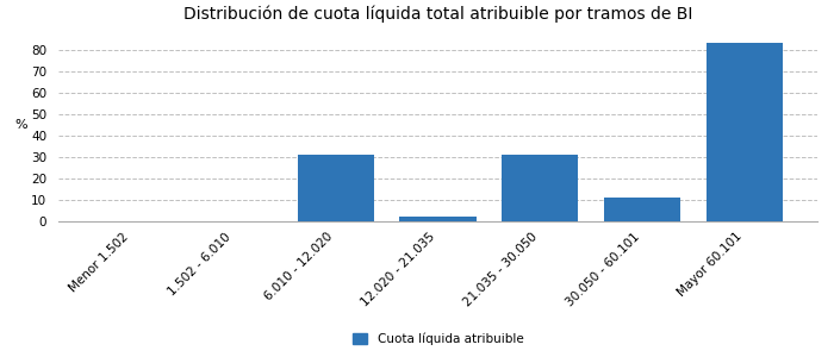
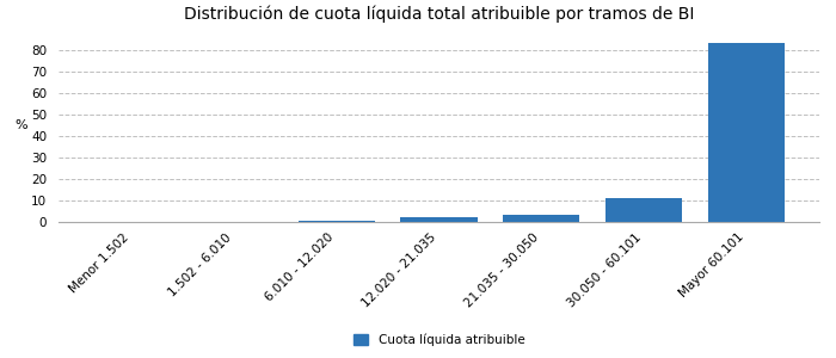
6.010 - 12.020: 31 -> 1
21.035 - 30.050: 31 -> 3
